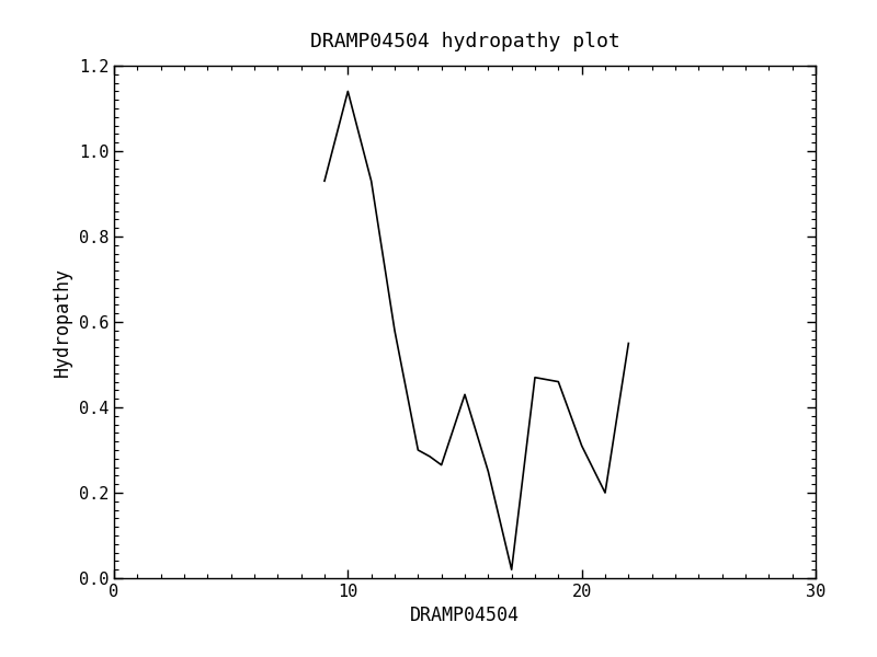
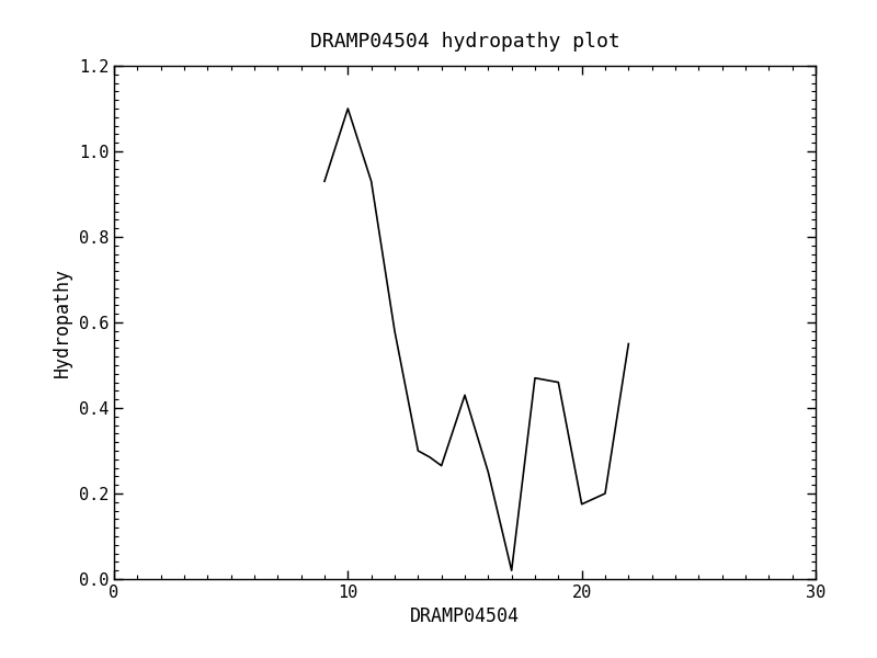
10: 1.140 -> 1.100
20: 0.310 -> 0.175
